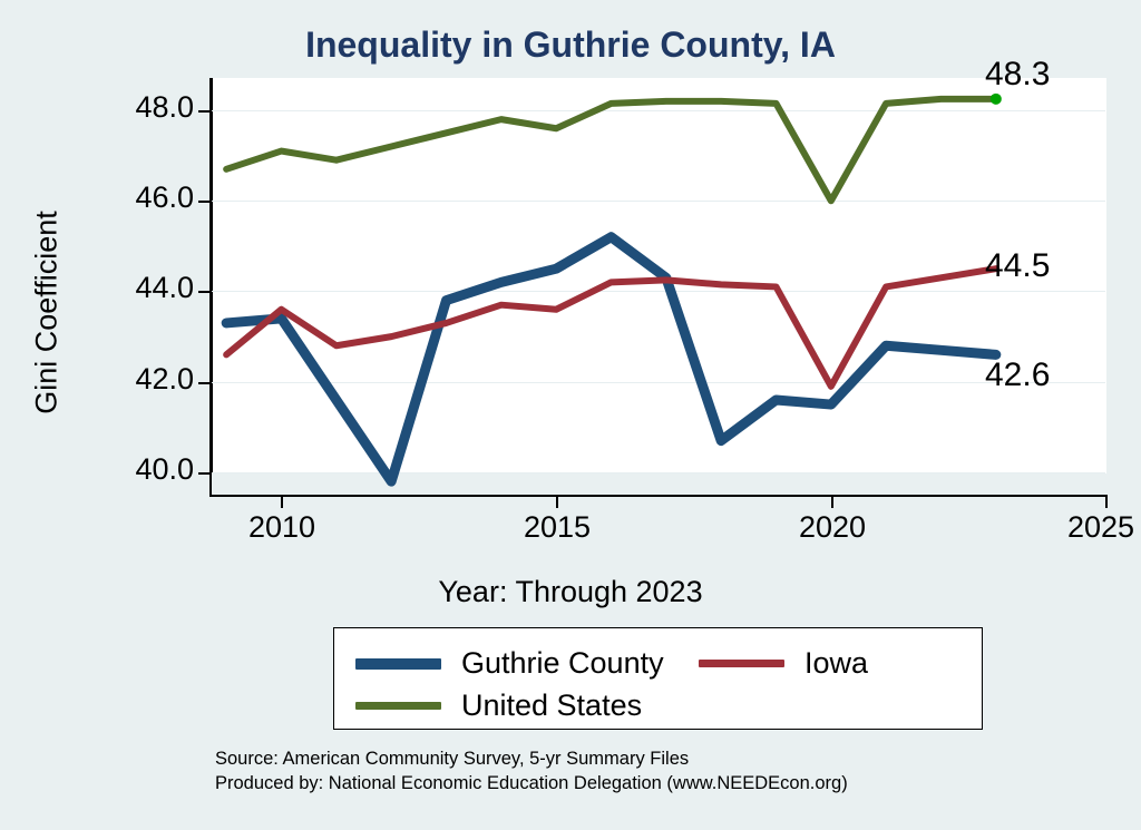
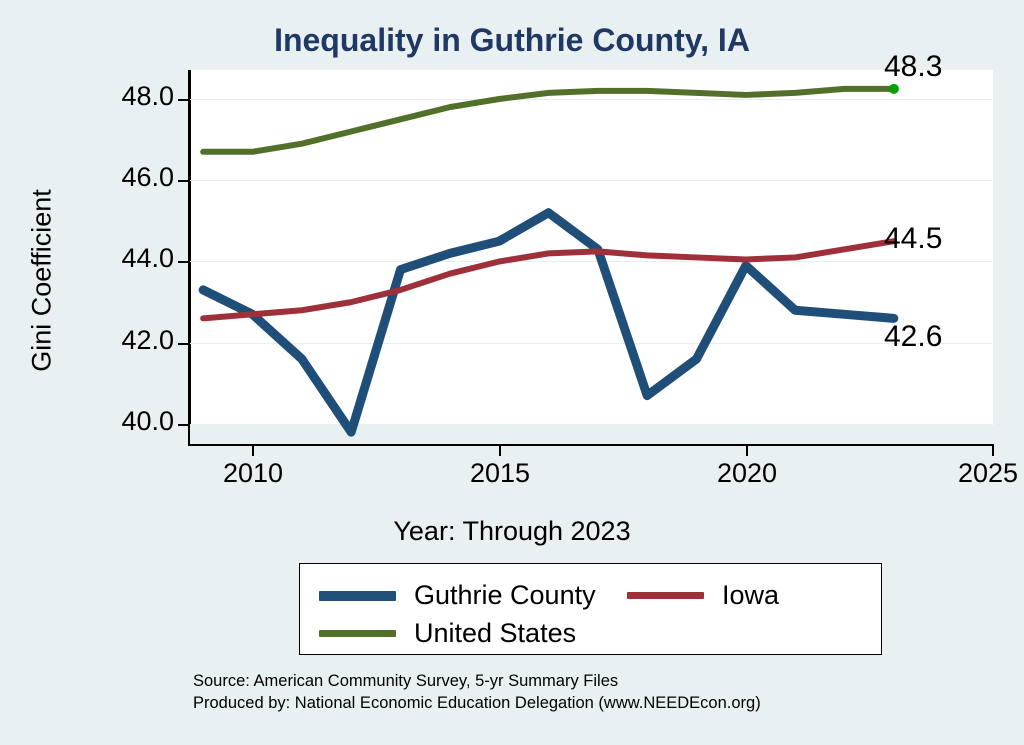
Guthrie County/2010: 43.4 -> 42.7
Iowa/2010: 43.6 -> 42.7
United States/2010: 47.1 -> 46.7
Iowa/2015: 43.6 -> 44.0
United States/2015: 47.6 -> 48.0
Guthrie County/2020: 41.5 -> 43.9
Iowa/2020: 41.9 -> 44.0
United States/2020: 46.0 -> 48.1
